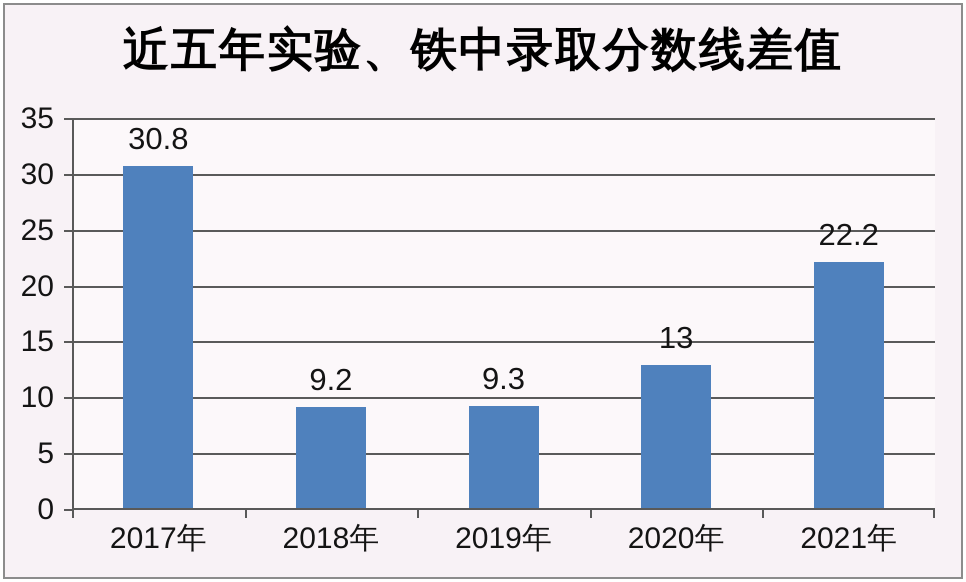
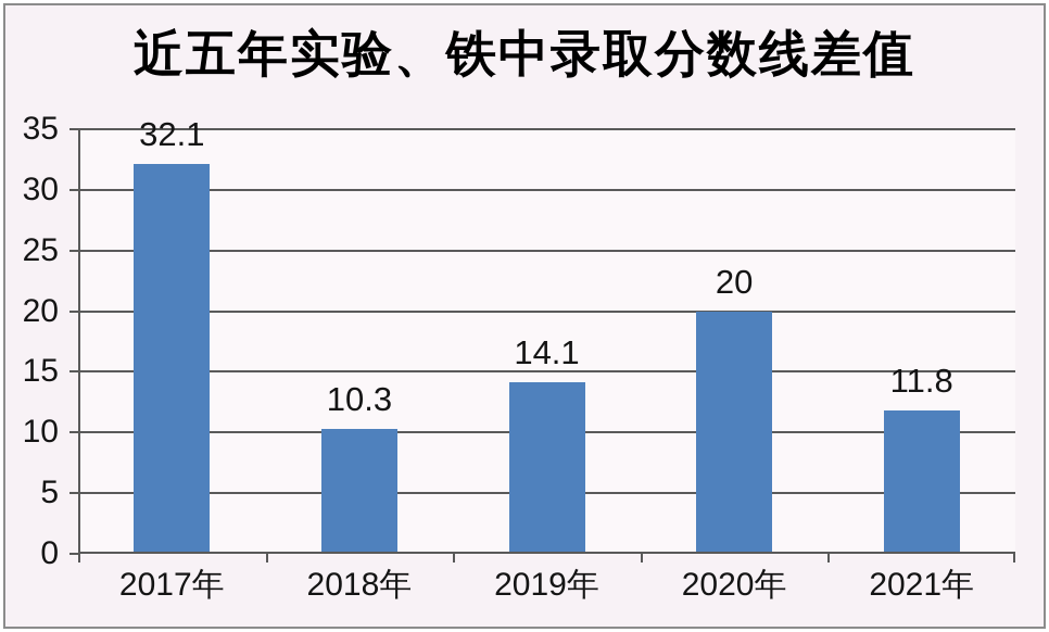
2017年: 30.8 -> 32.1
2018年: 9.2 -> 10.3
2019年: 9.3 -> 14.1
2020年: 13 -> 20
2021年: 22.2 -> 11.8
